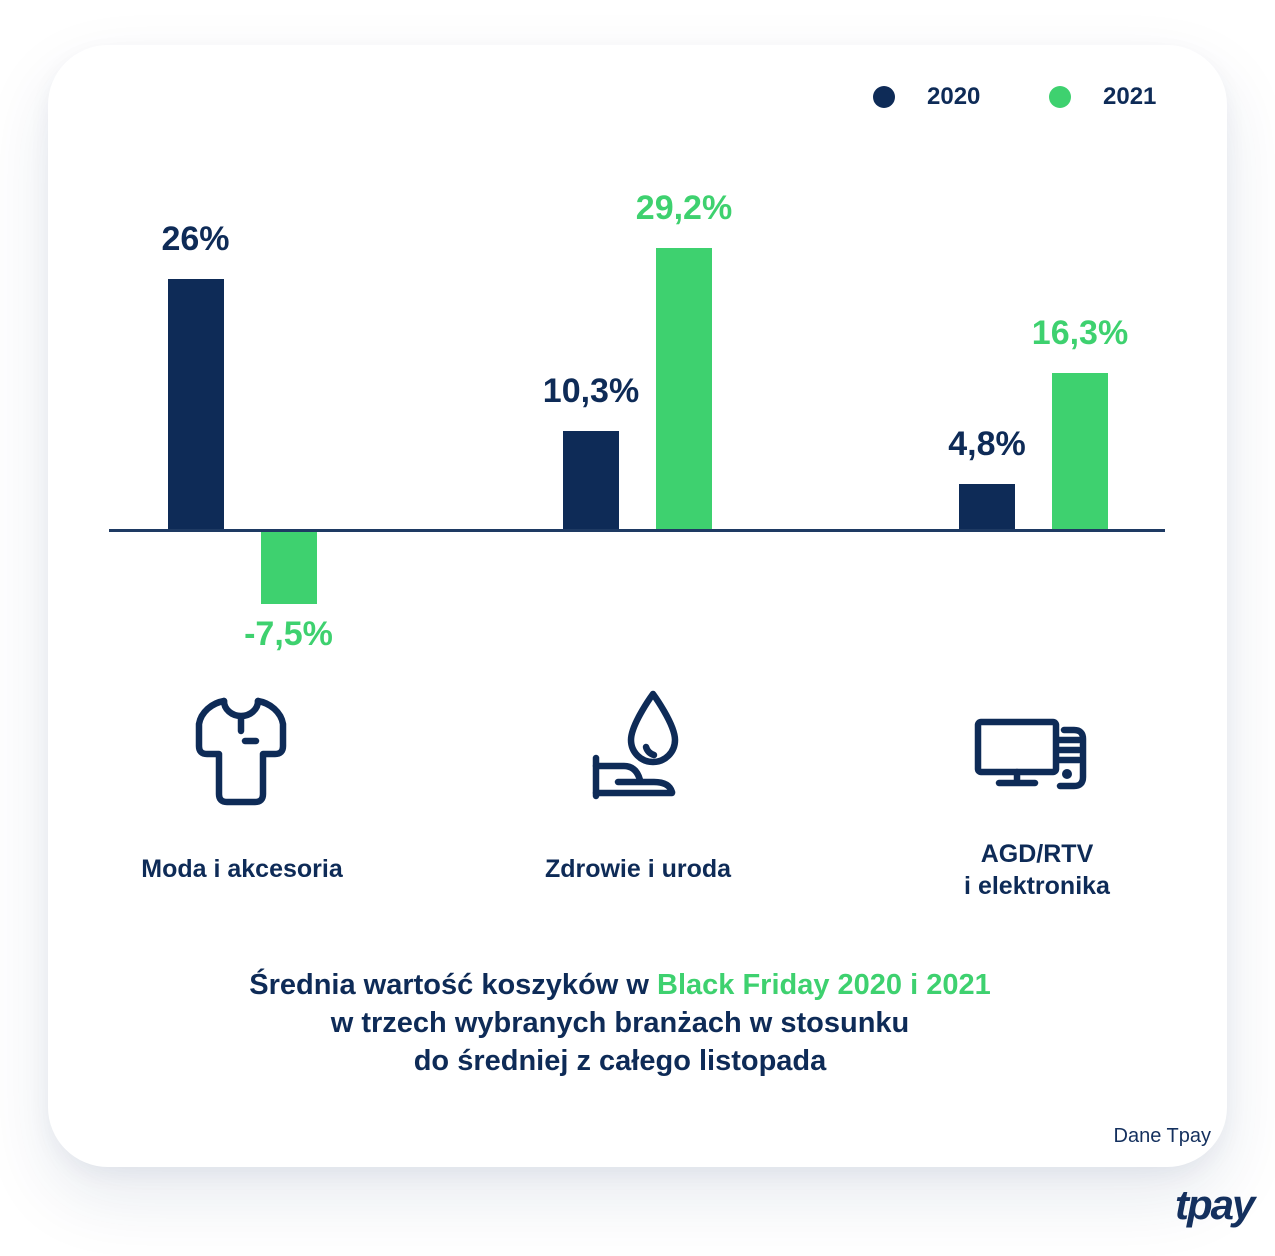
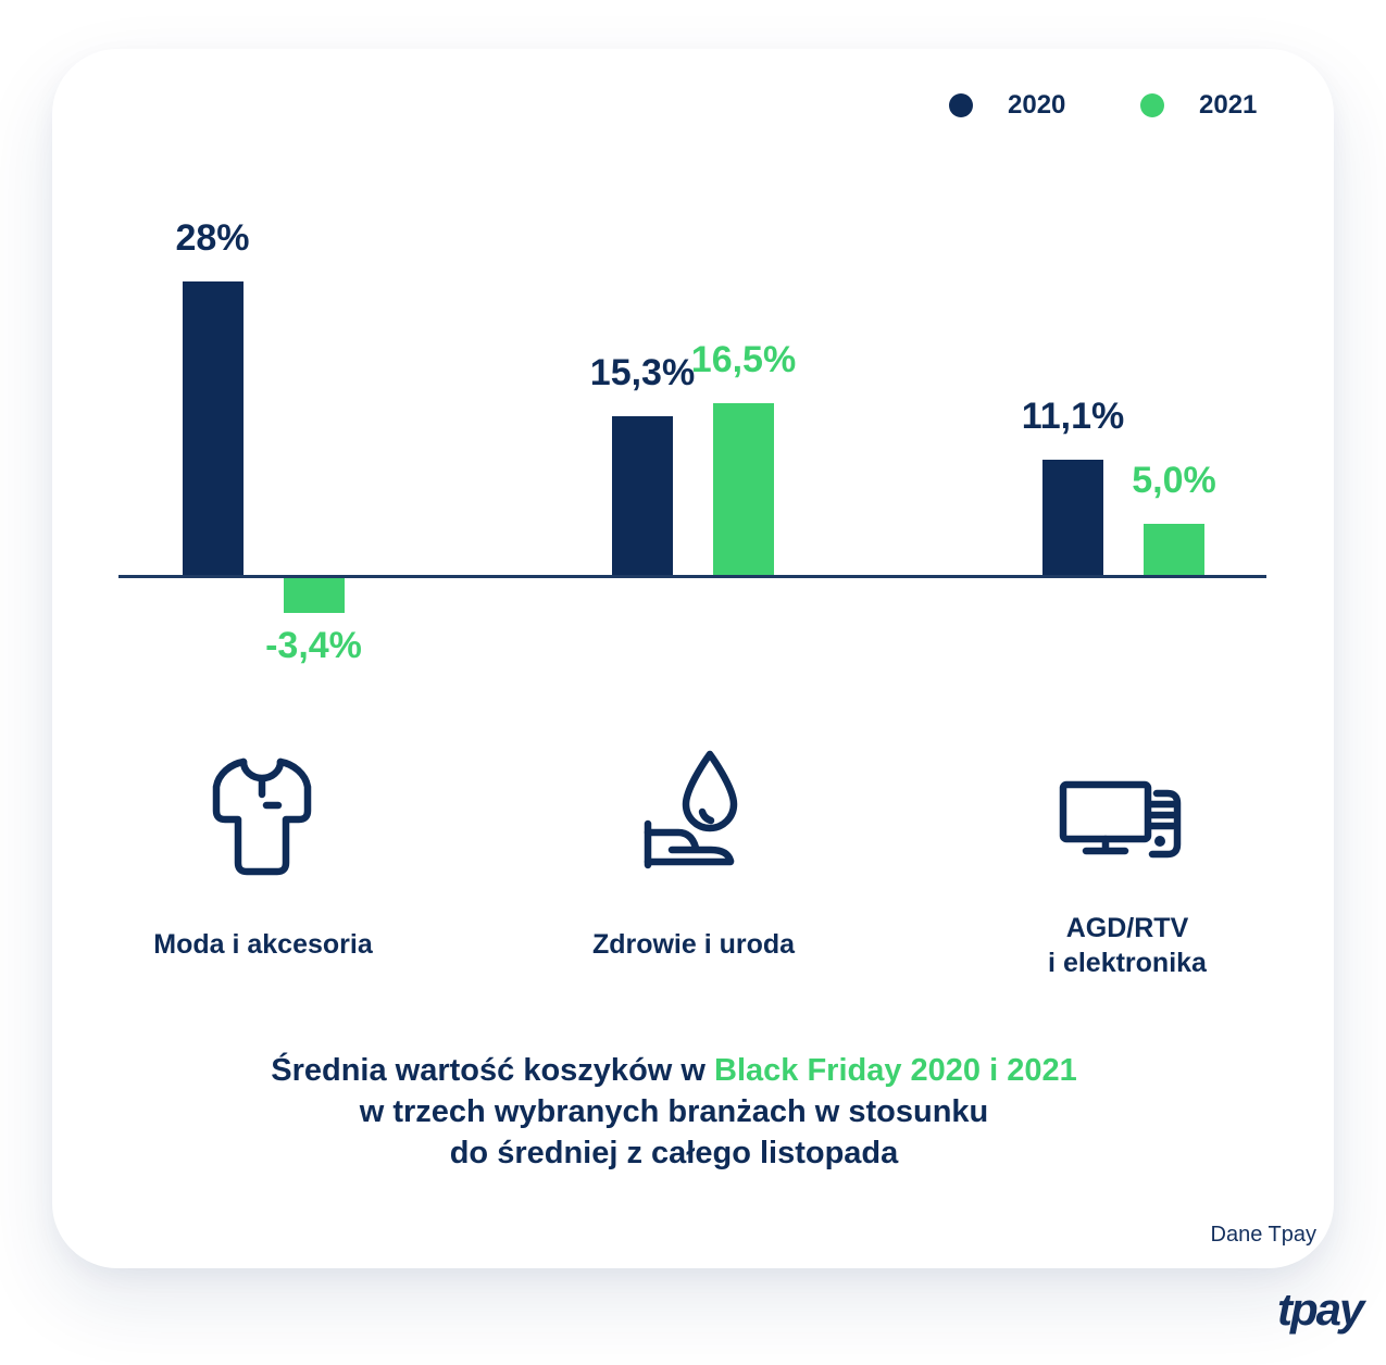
2020/Moda i akcesoria: 26% -> 28%
2021/Moda i akcesoria: -7,5% -> -3,4%
2020/Zdrowie i uroda: 10,3% -> 15,3%
2021/Zdrowie i uroda: 29,2% -> 16,5%
2020/AGD/RTV i elektronika: 4,8% -> 11,1%
2021/AGD/RTV i elektronika: 16,3% -> 5,0%
